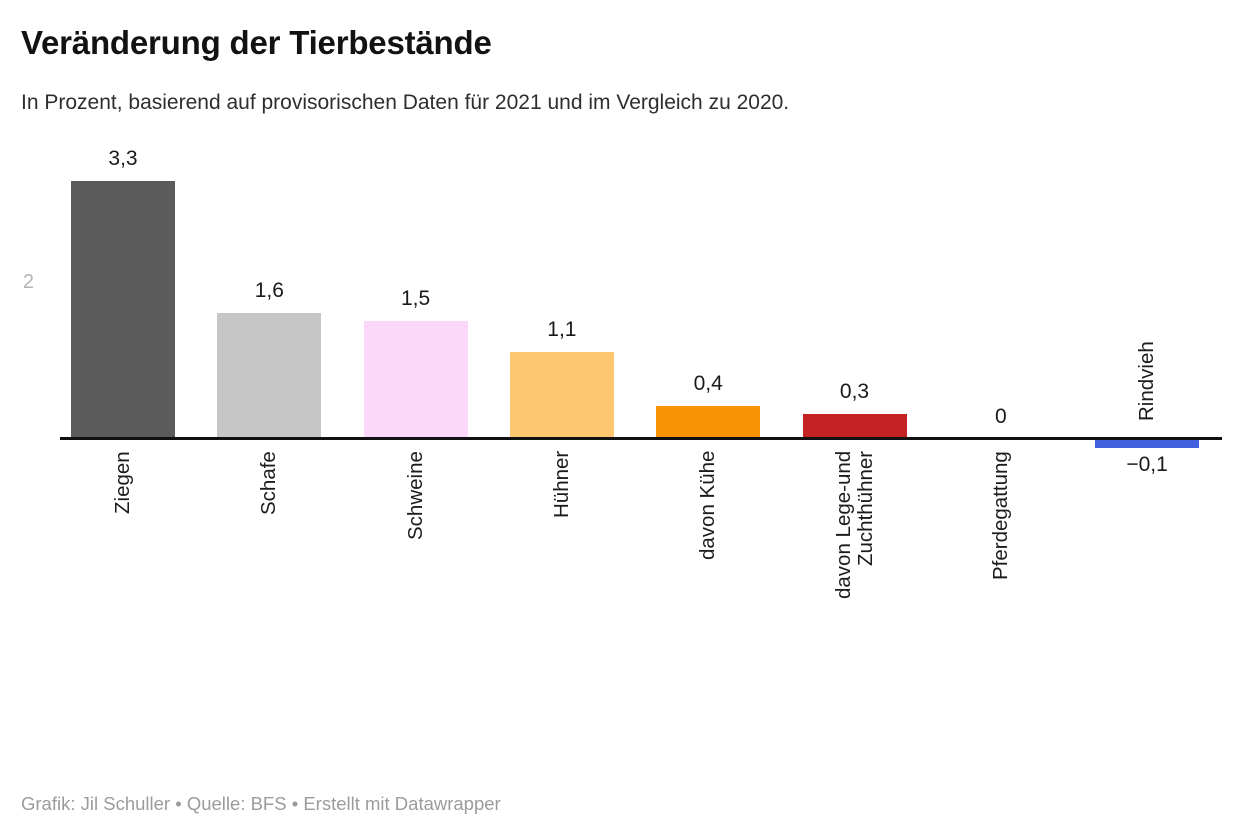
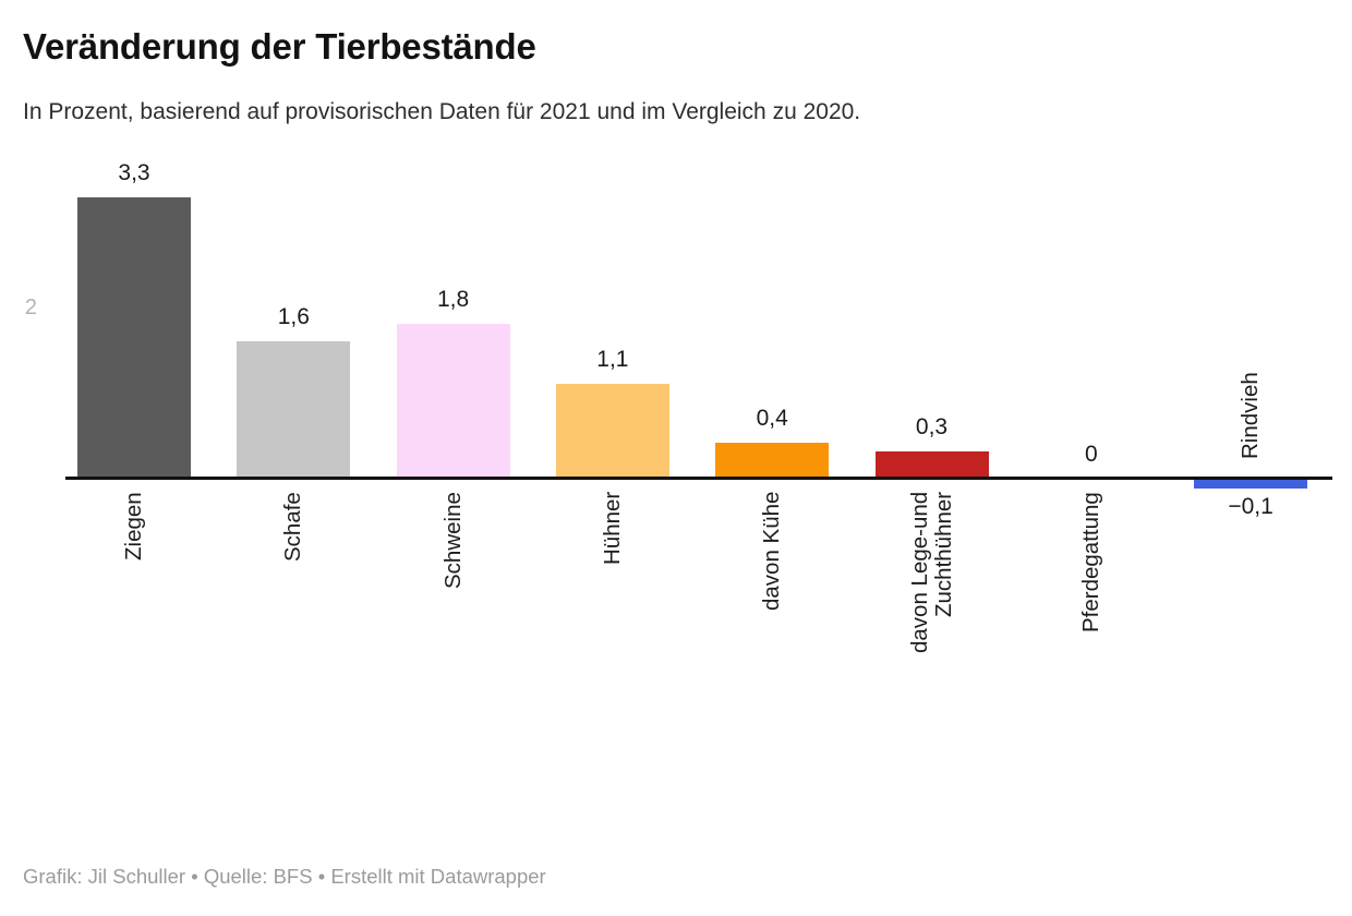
Schweine: 1,5 -> 1,8
